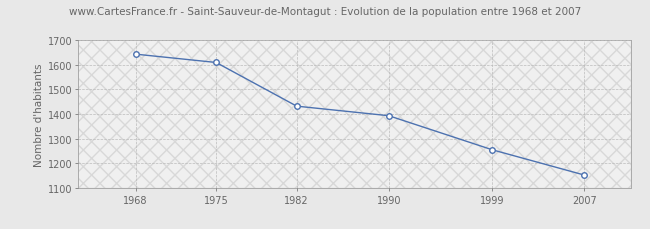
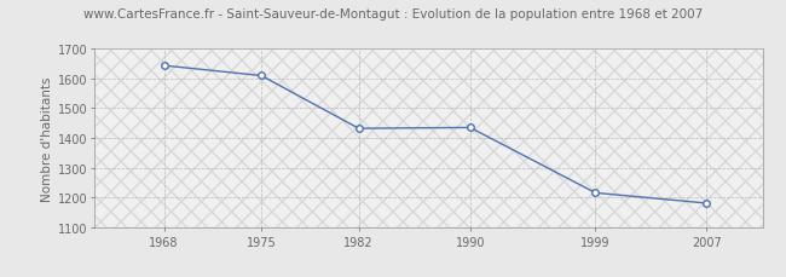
1990: 1393 -> 1435
1999: 1254 -> 1215
2007: 1151 -> 1180
